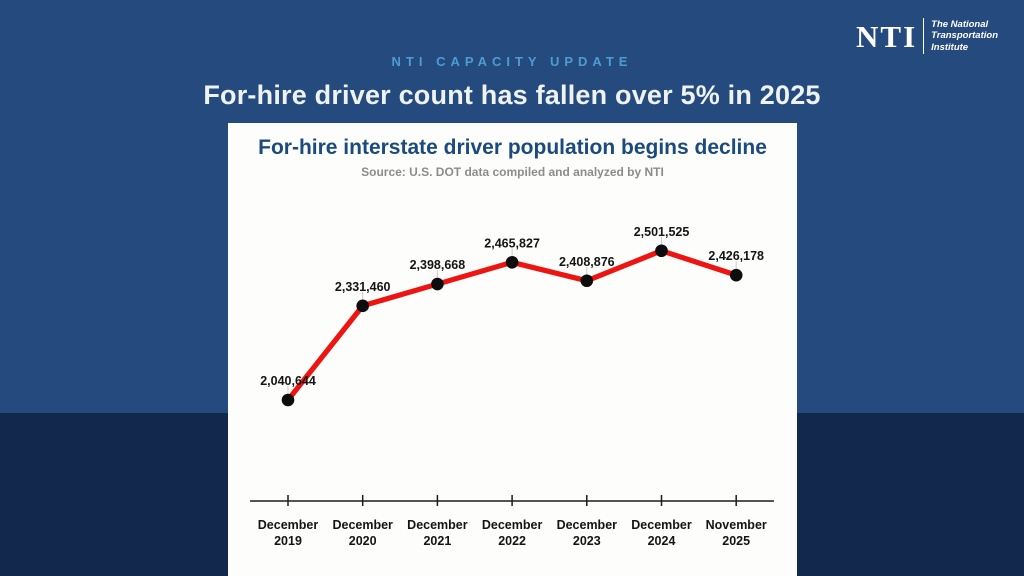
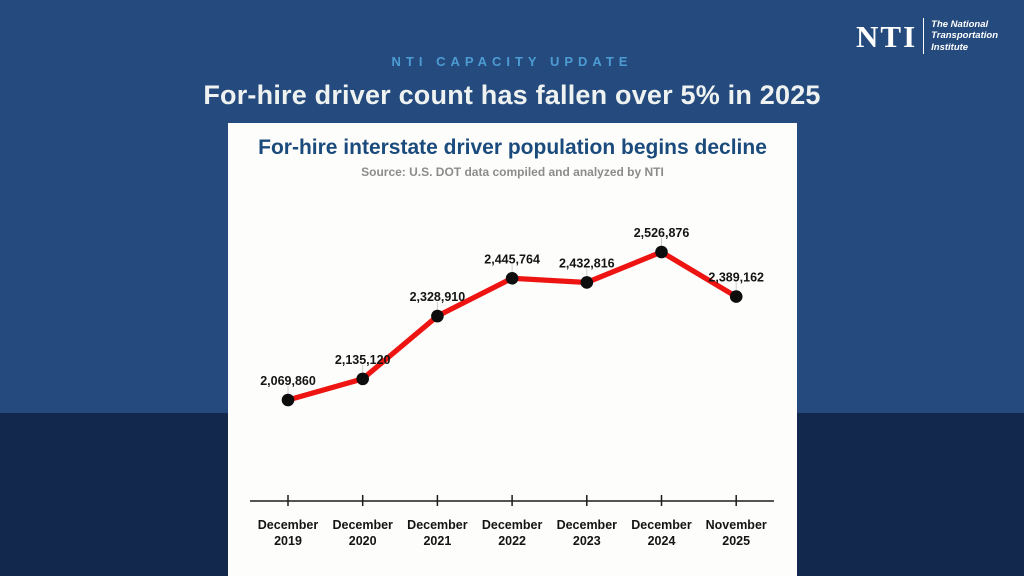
December 2019: 2,040,644 -> 2,069,860
December 2020: 2,331,460 -> 2,135,120
December 2021: 2,398,668 -> 2,328,910
December 2022: 2,465,827 -> 2,445,764
December 2023: 2,408,876 -> 2,432,816
December 2024: 2,501,525 -> 2,526,876
November 2025: 2,426,178 -> 2,389,162
